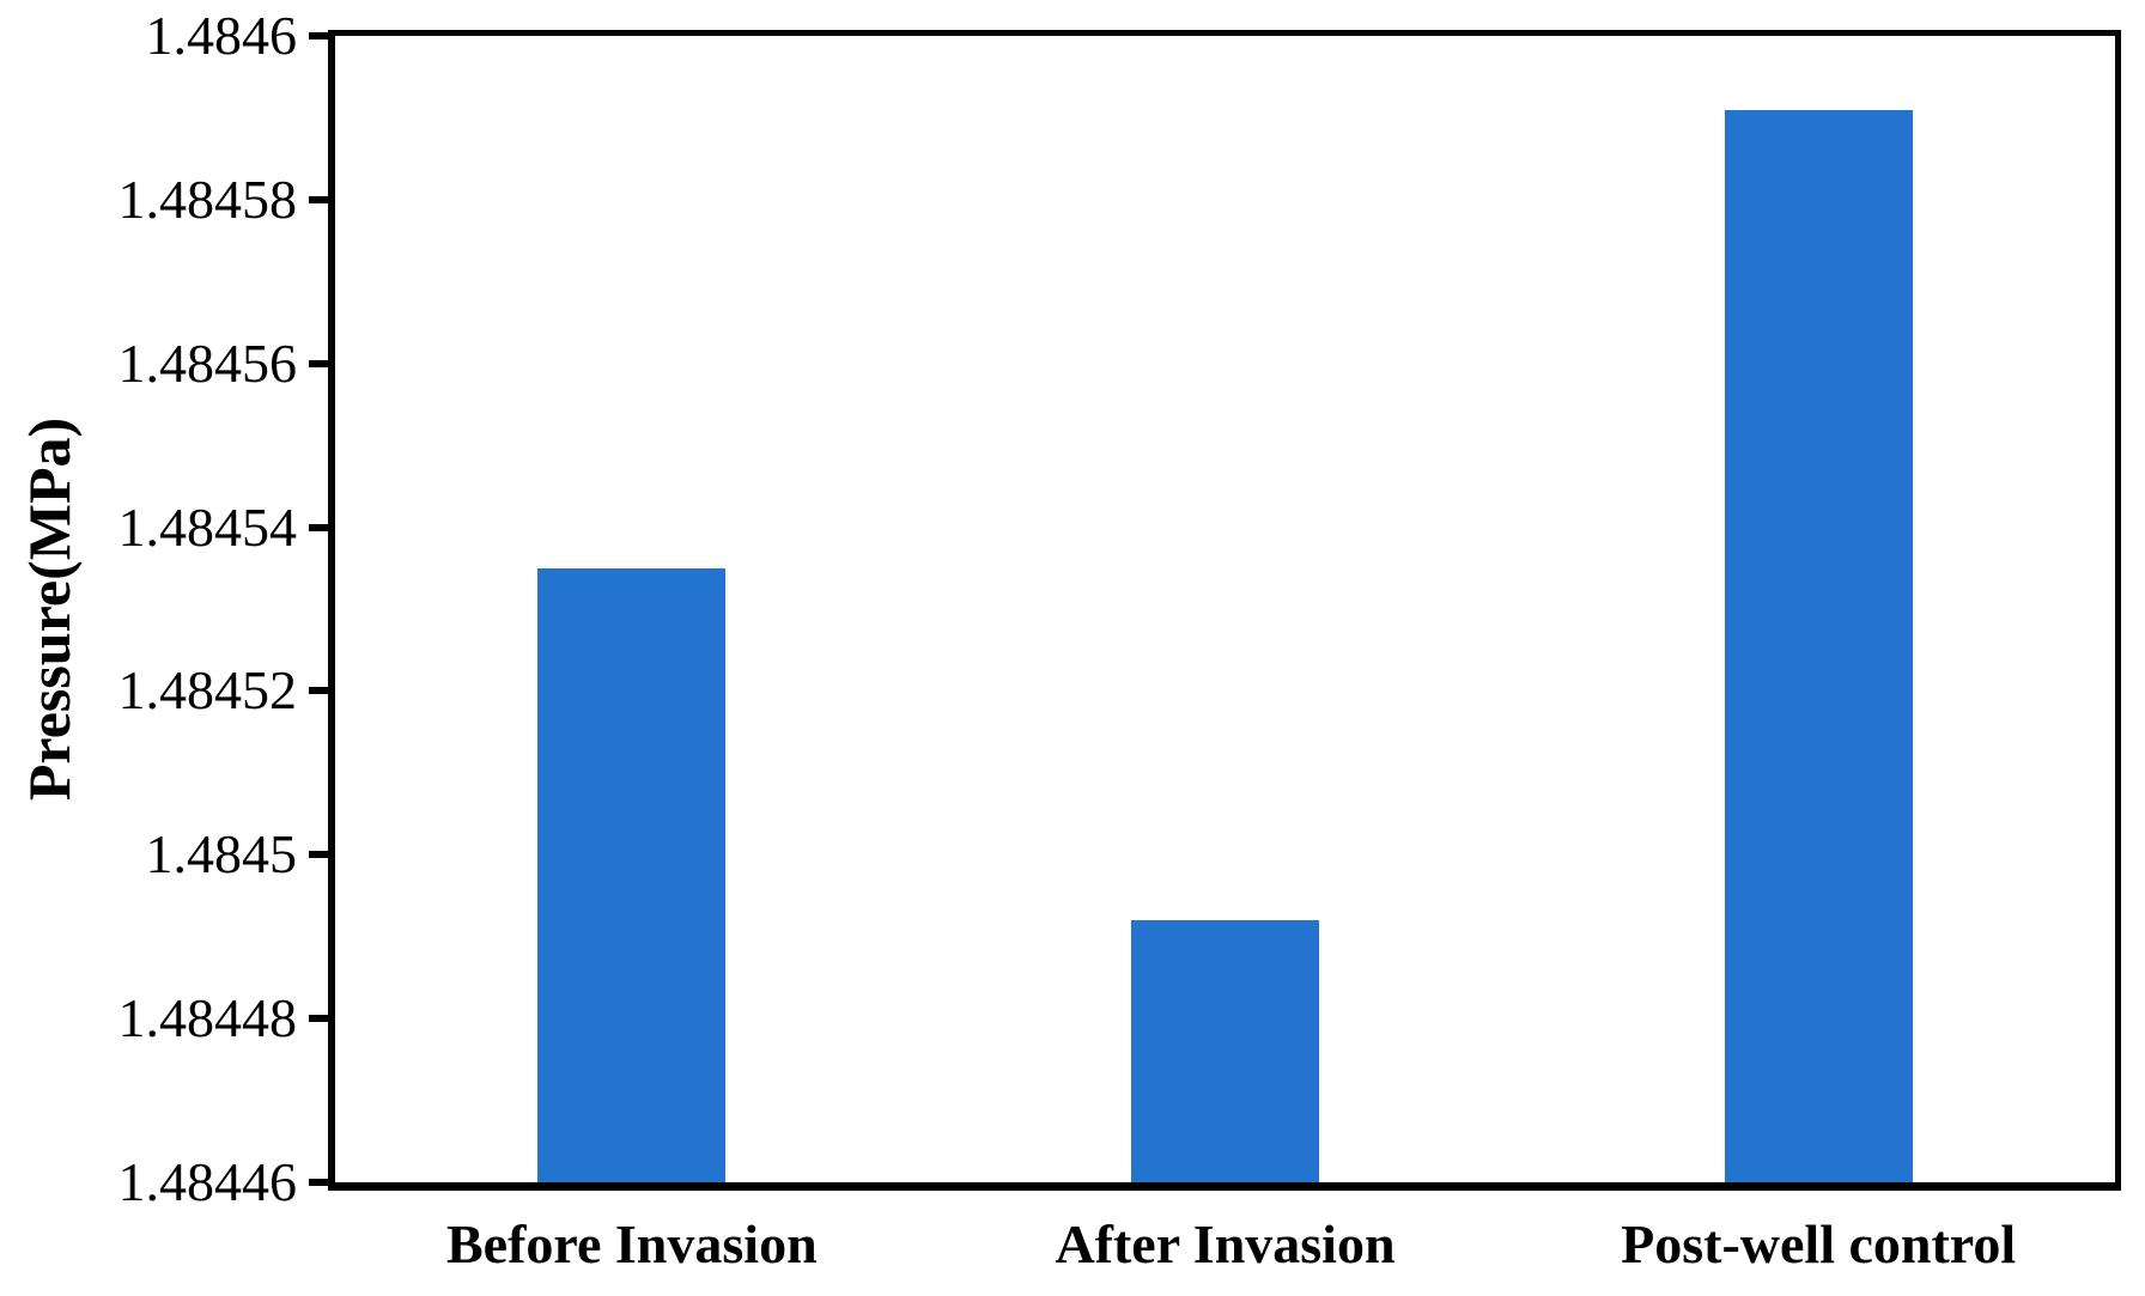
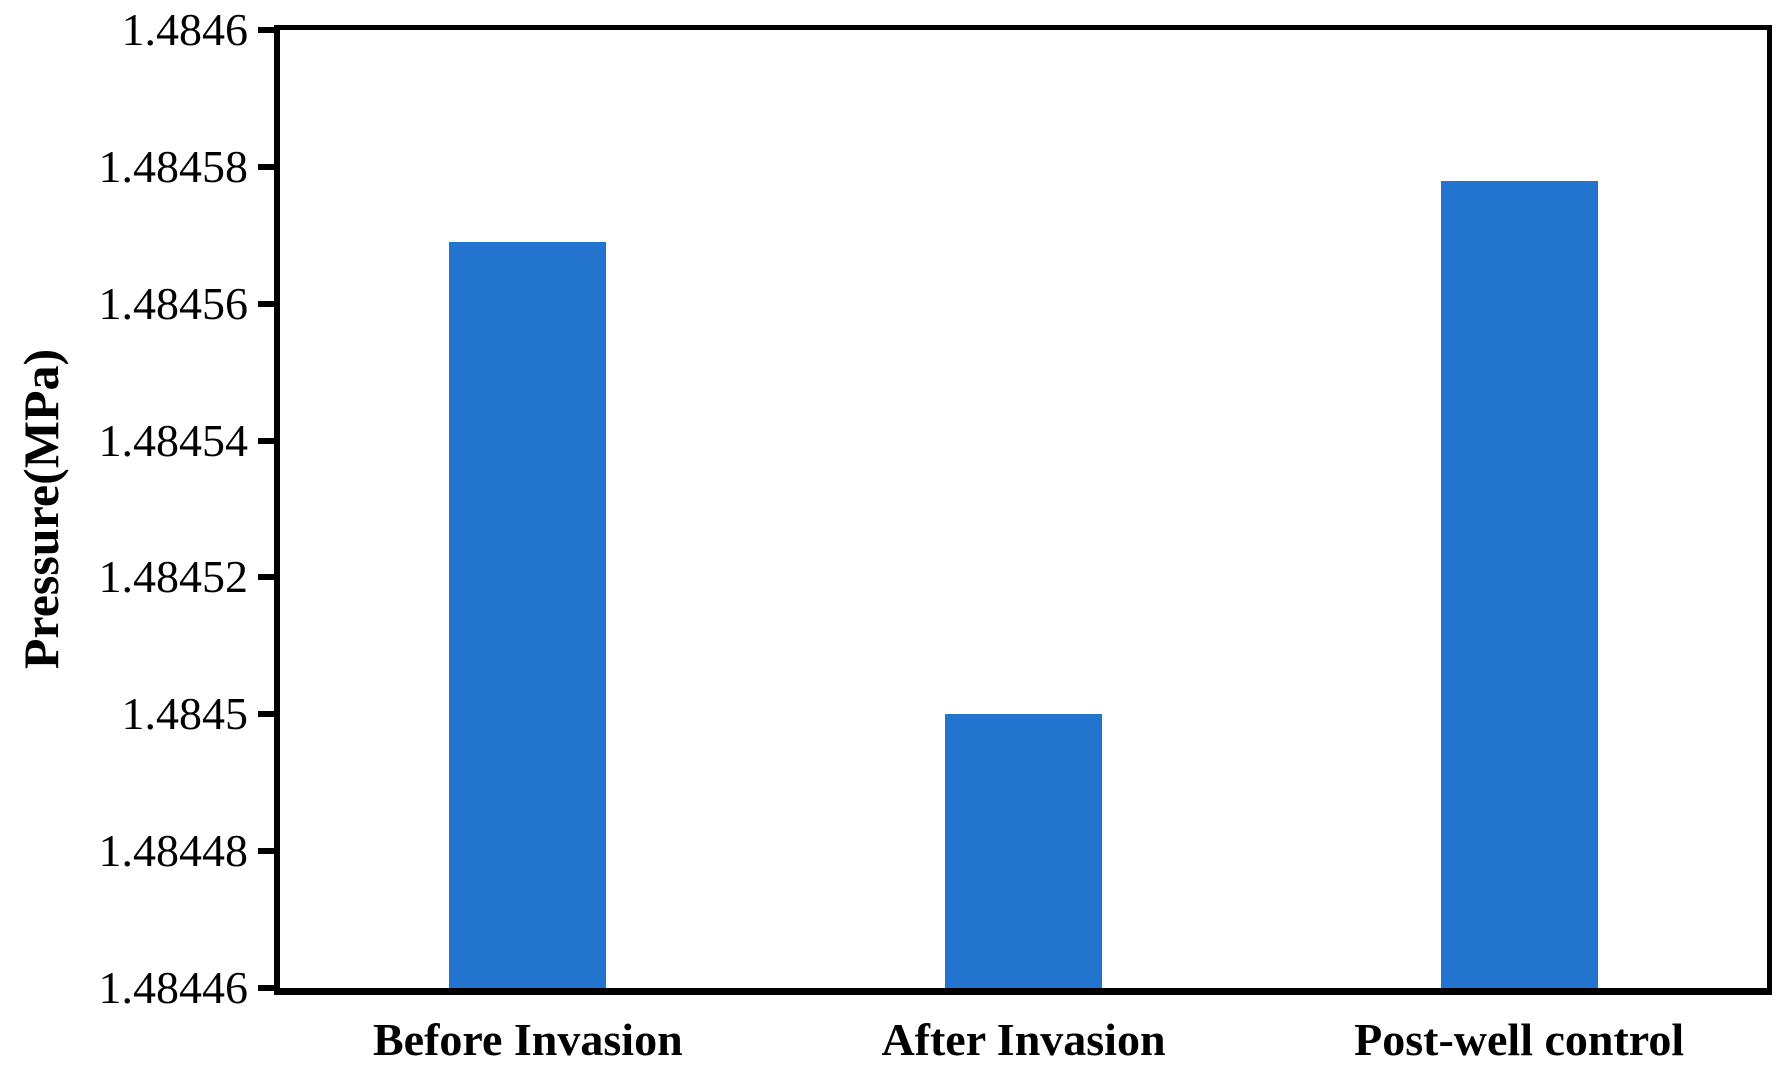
Before Invasion: 1.484535 -> 1.484569
After Invasion: 1.484492 -> 1.484500
Post-well control: 1.484591 -> 1.484578
